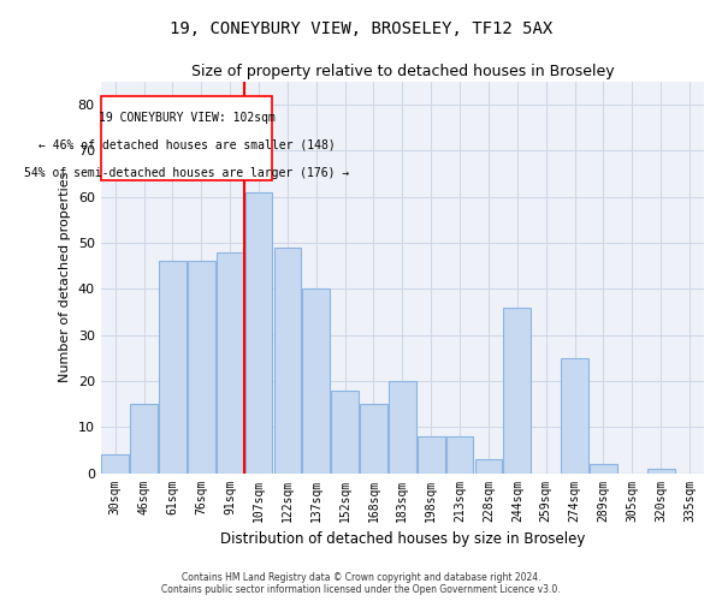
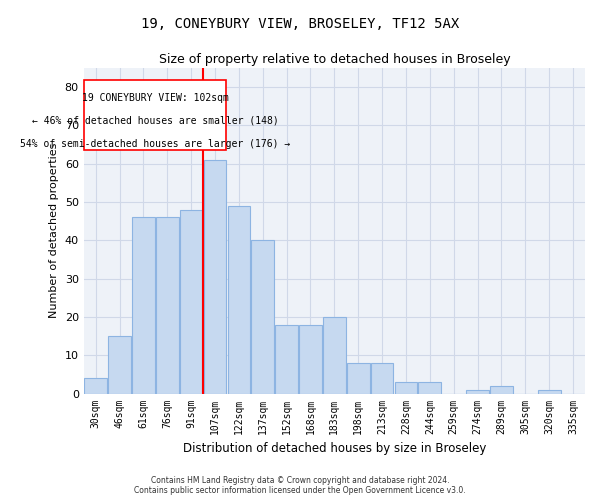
168sqm: 15 -> 18
244sqm: 36 -> 3
274sqm: 25 -> 1
